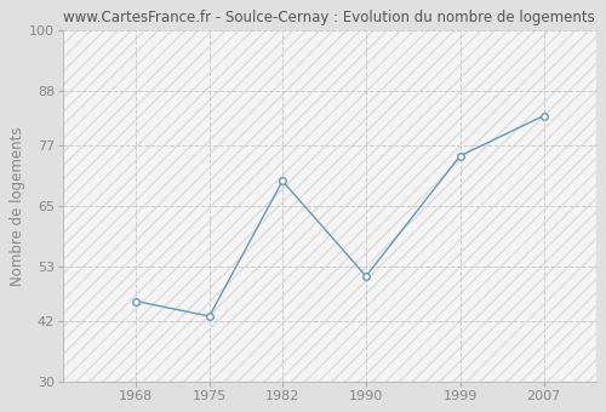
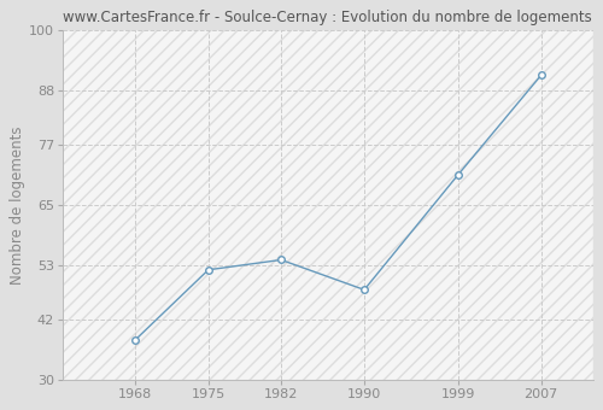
1968: 46 -> 38
1975: 43 -> 52
1982: 70 -> 54
1990: 51 -> 48
1999: 75 -> 71
2007: 83 -> 91
